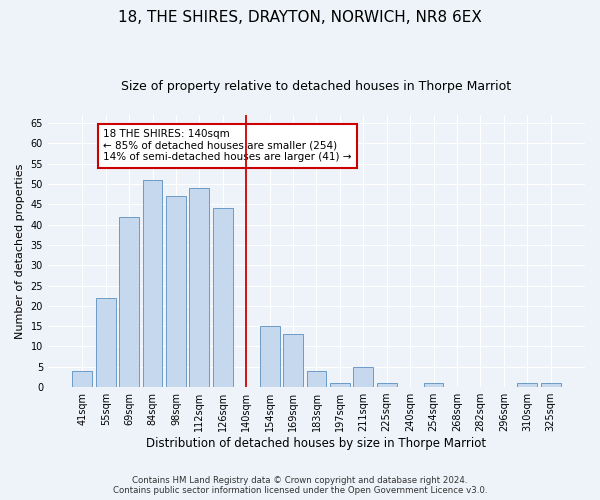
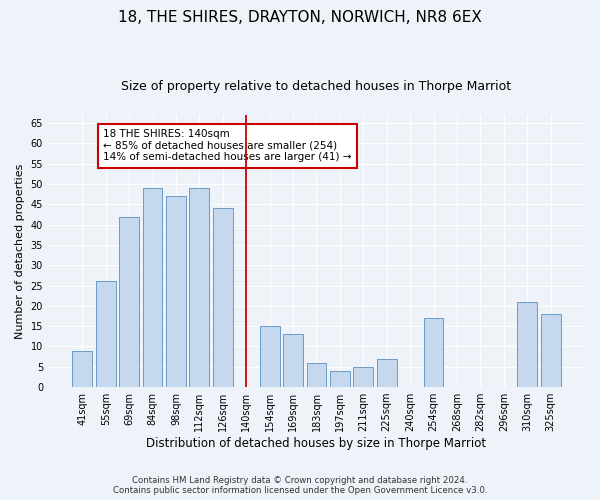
41sqm: 4 -> 9
55sqm: 22 -> 26
84sqm: 51 -> 49
183sqm: 4 -> 6
197sqm: 1 -> 4
225sqm: 1 -> 7
254sqm: 1 -> 17
310sqm: 1 -> 21
325sqm: 1 -> 18
